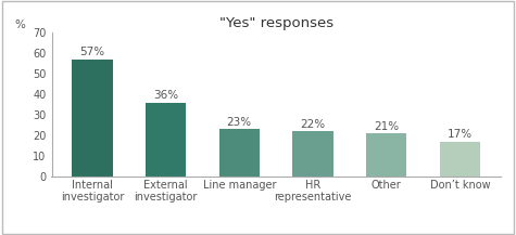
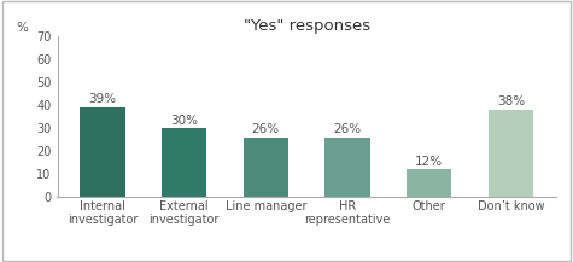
Internal investigator: 57% -> 39%
External investigator: 36% -> 30%
Line manager: 23% -> 26%
HR representative: 22% -> 26%
Other: 21% -> 12%
Don’t know: 17% -> 38%
